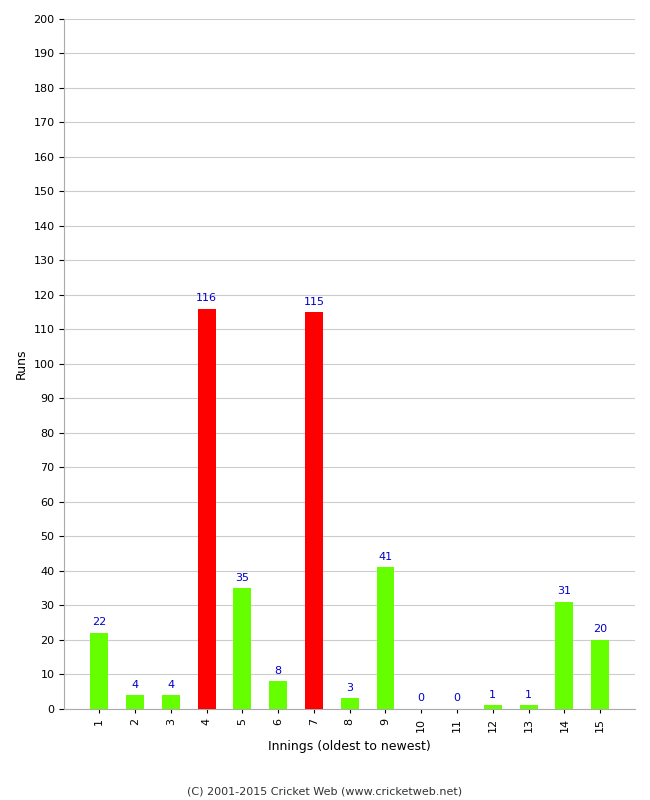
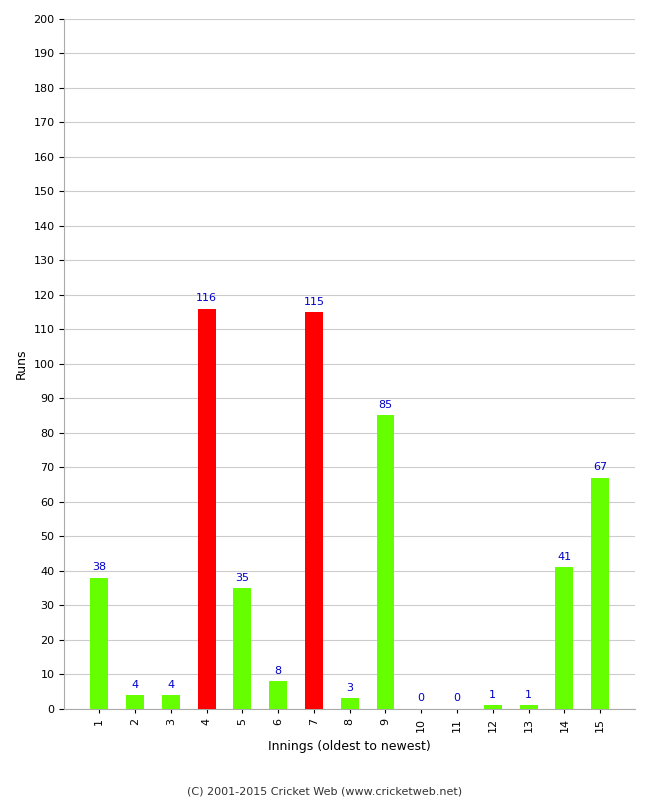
1: 22 -> 38
9: 41 -> 85
14: 31 -> 41
15: 20 -> 67
